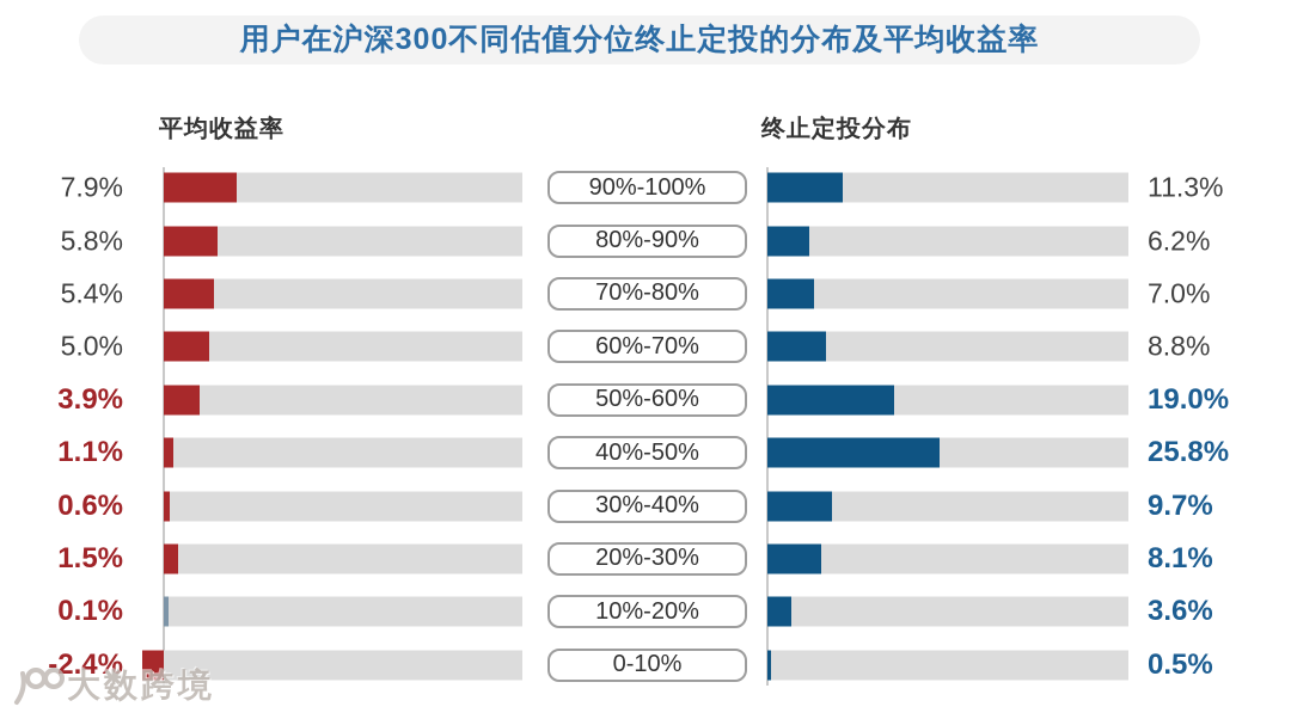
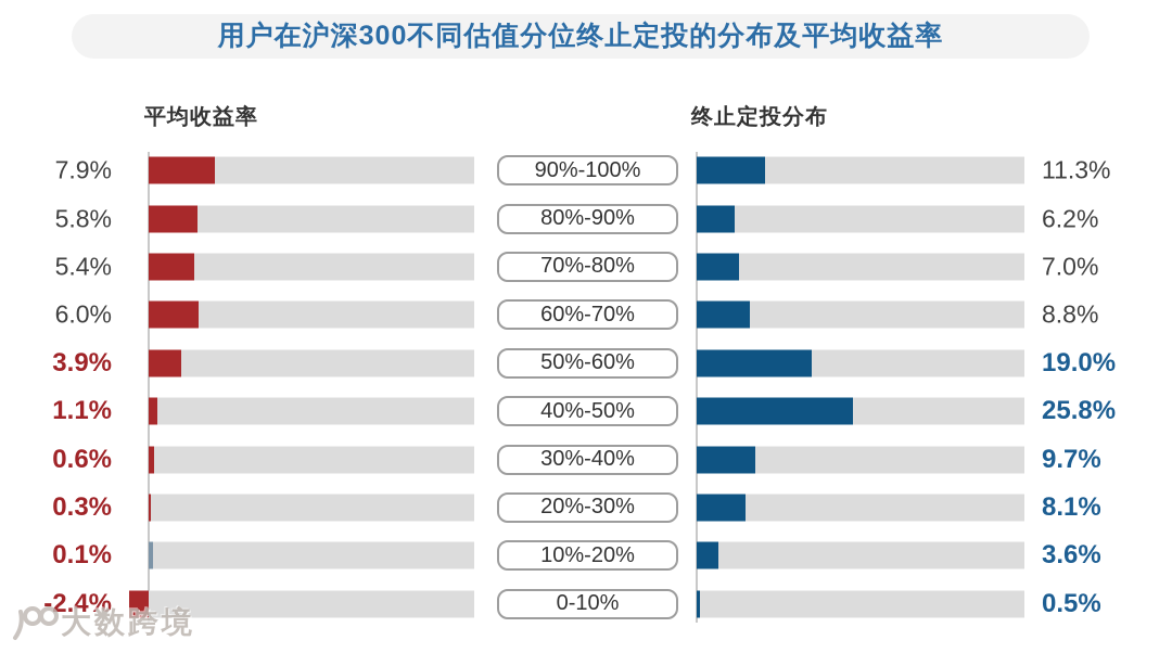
平均收益率/60%-70%: 5.0% -> 6.0%
平均收益率/20%-30%: 1.5% -> 0.3%
